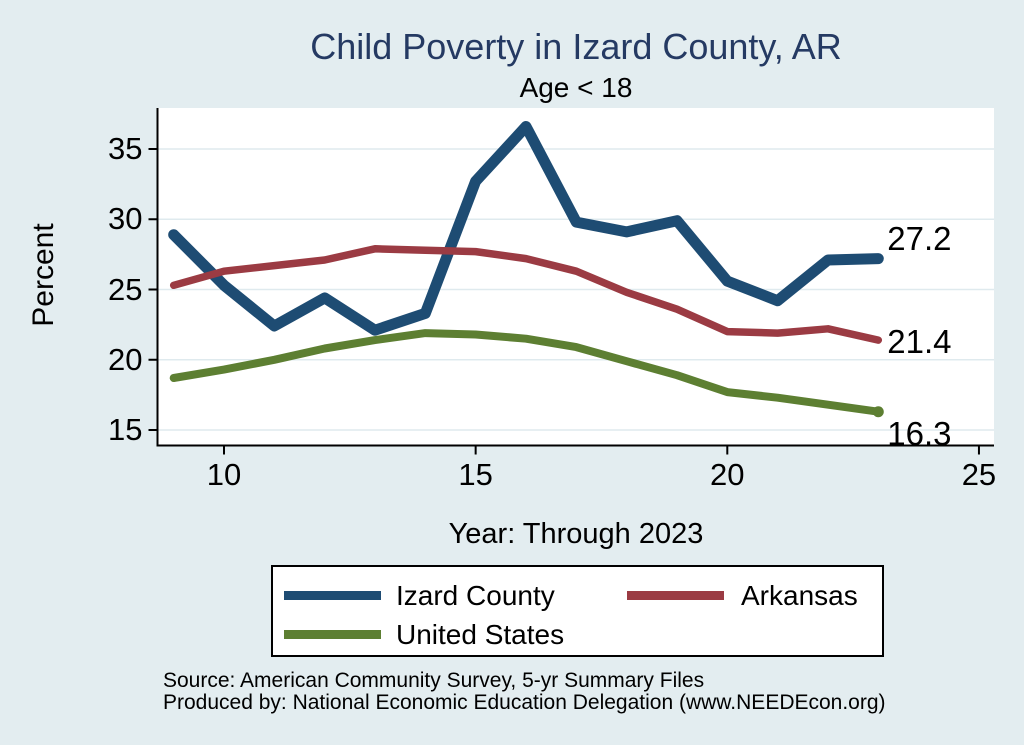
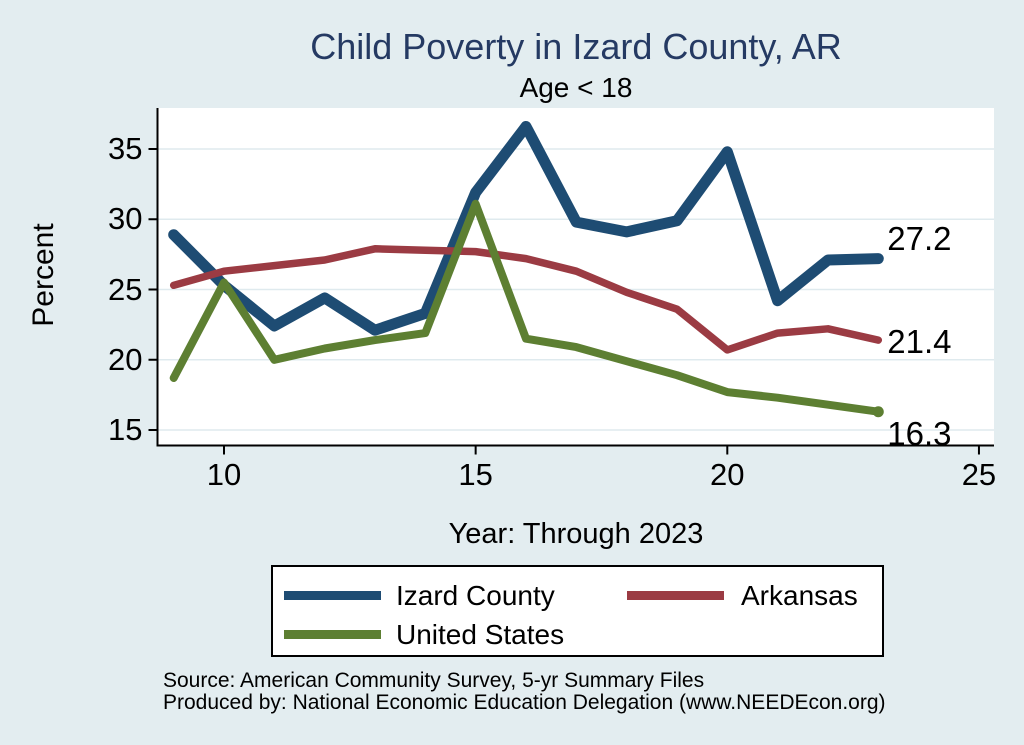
United States/10: 19.3 -> 25.5
Izard County/15: 32.7 -> 31.9
United States/15: 21.8 -> 31.1
Izard County/20: 25.6 -> 34.8
Arkansas/20: 22.0 -> 20.7
